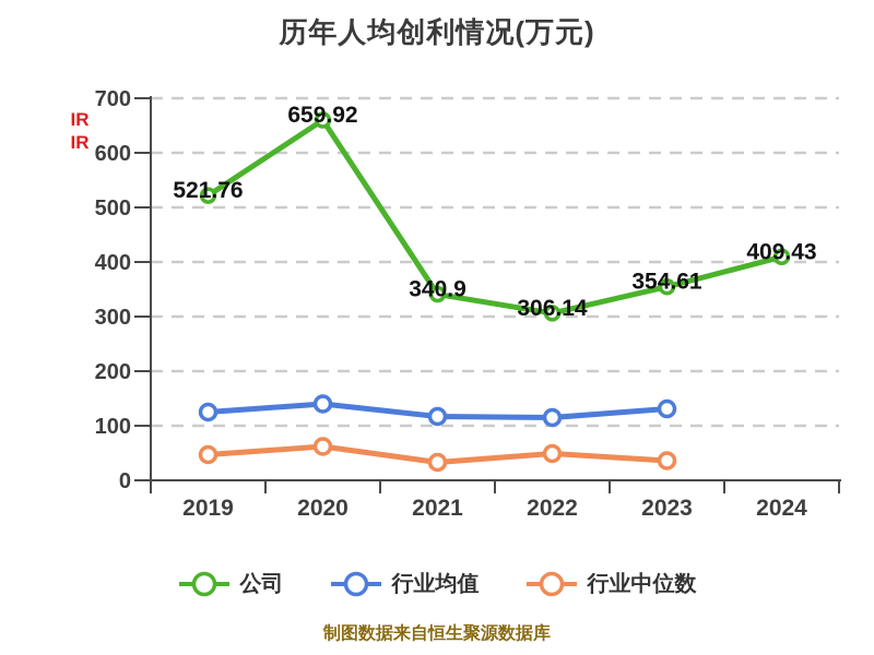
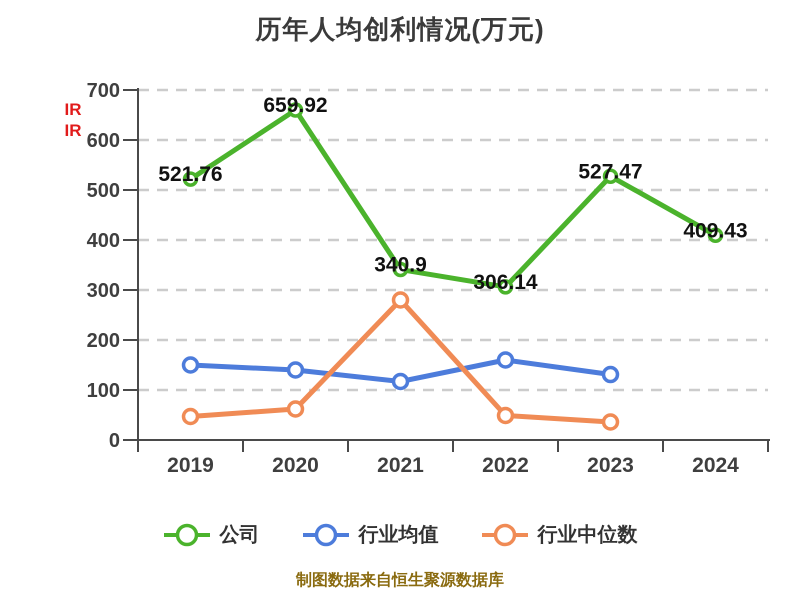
行业均值/2019: 120 -> 150
行业中位数/2021: 30 -> 280
行业均值/2022: 120 -> 160
公司/2023: 354.61 -> 527.47
